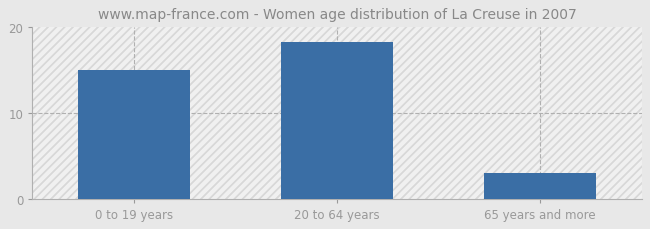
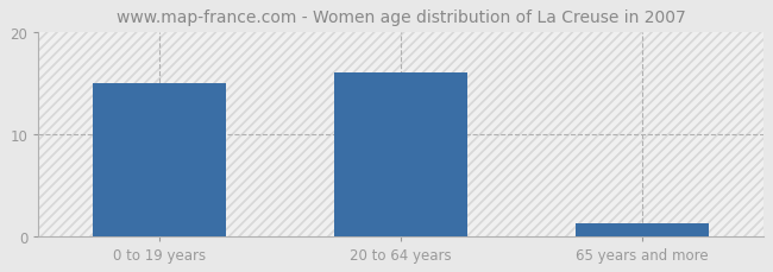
20 to 64 years: 18.2 -> 16.0
65 years and more: 3.0 -> 1.2
